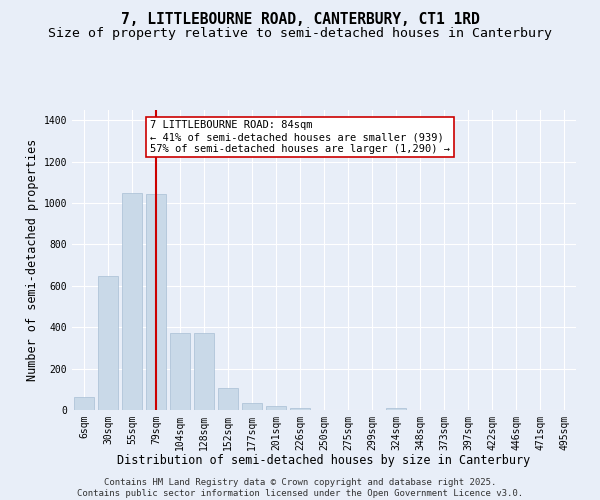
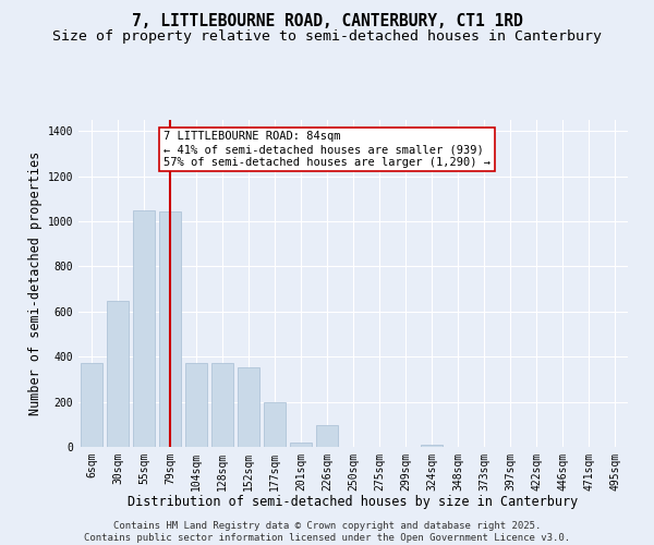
6sqm: 62 -> 370
152sqm: 105 -> 355
177sqm: 35 -> 200
226sqm: 10 -> 95
